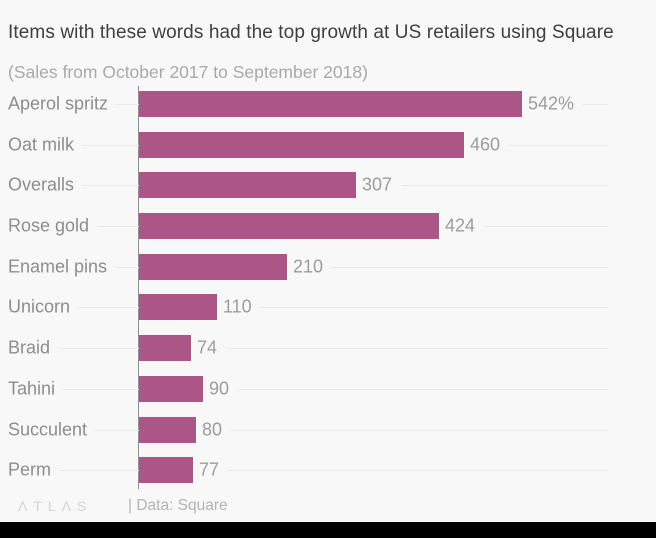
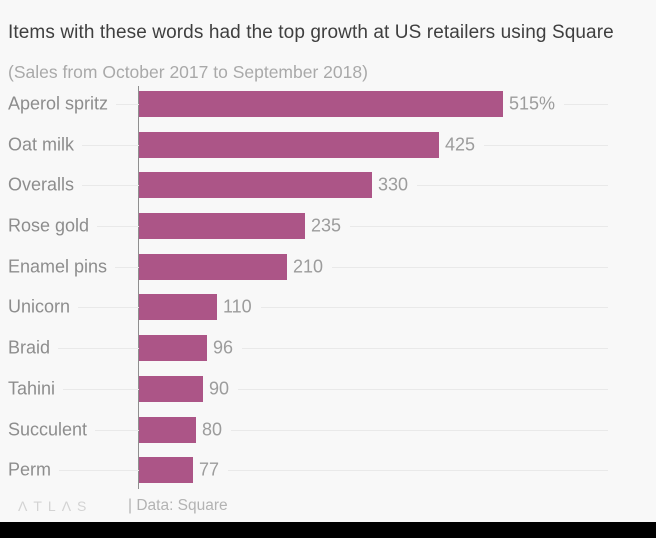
Aperol spritz: 542% -> 515%
Oat milk: 460 -> 425
Overalls: 307 -> 330
Rose gold: 424 -> 235
Braid: 74 -> 96
